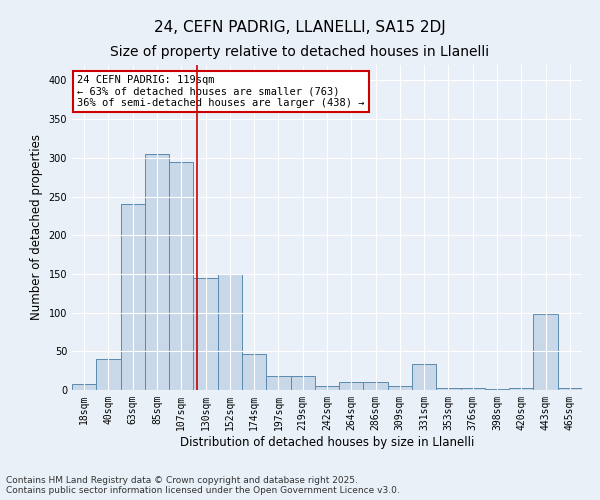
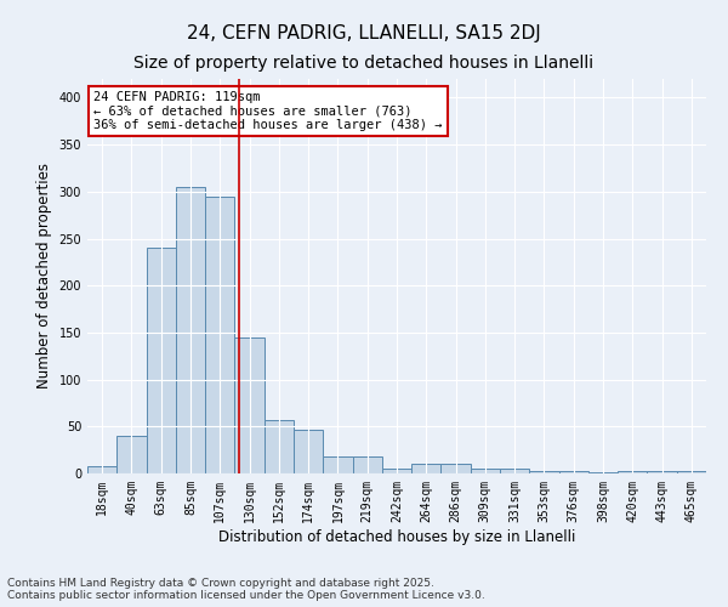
152sqm: 150 -> 57
331sqm: 34 -> 5
443sqm: 98 -> 3
